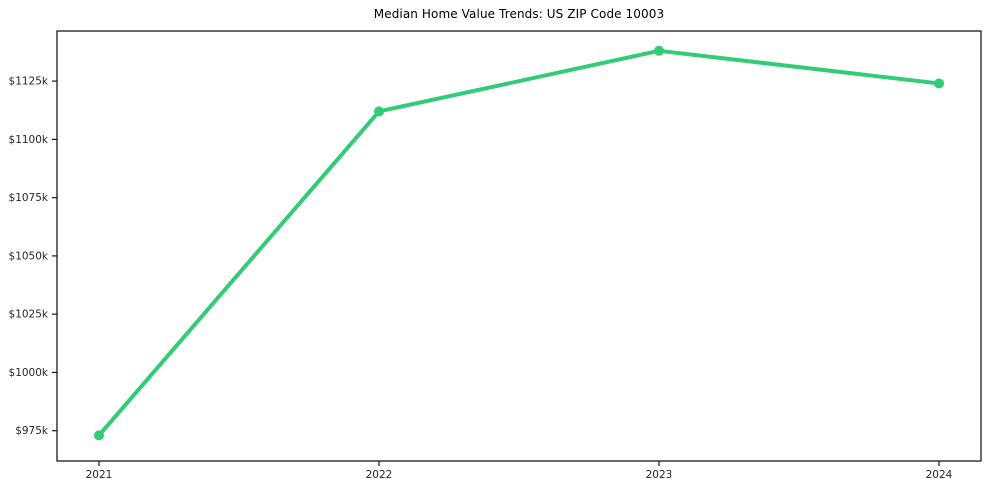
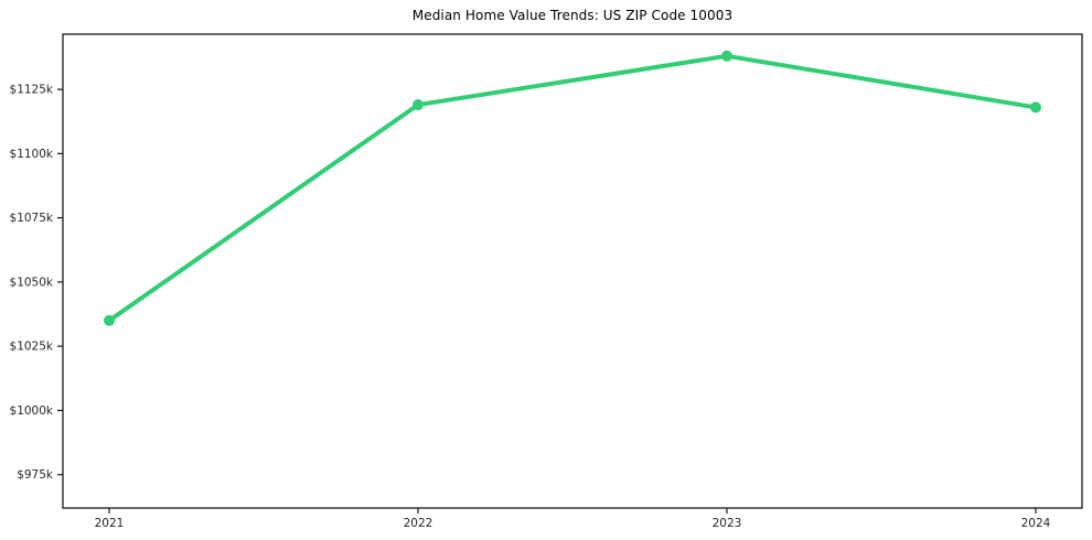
2021: $973k -> $1035k
2022: $1112k -> $1119k
2024: $1124k -> $1118k
